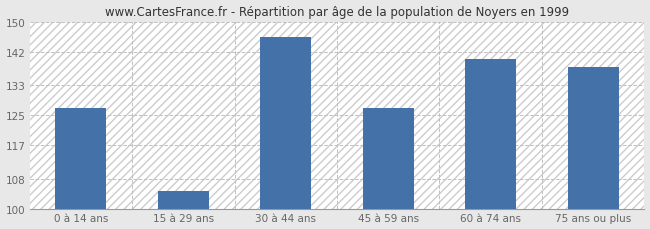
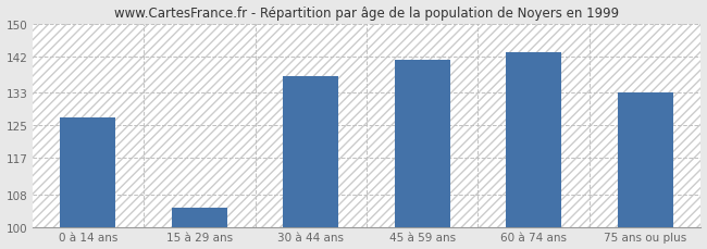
30 à 44 ans: 146 -> 137
45 à 59 ans: 127 -> 141
60 à 74 ans: 140 -> 143
75 ans ou plus: 138 -> 133
